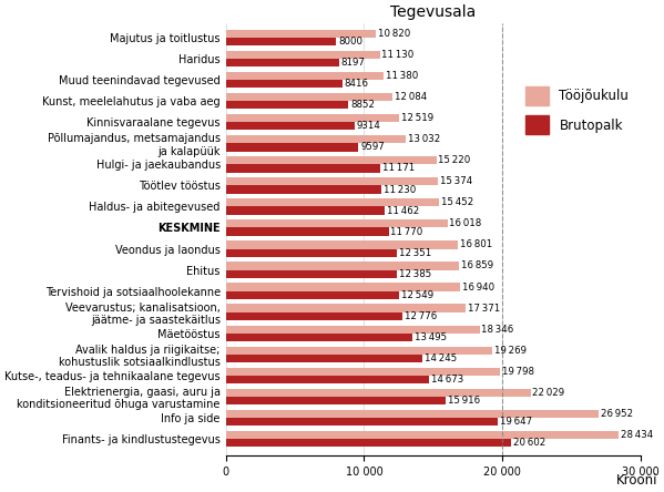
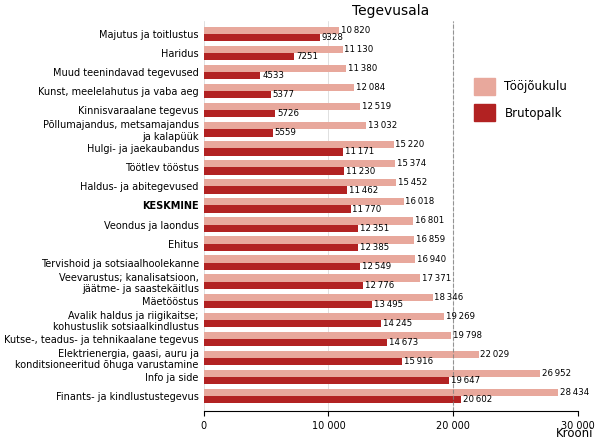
Brutopalk/Majutus ja toitlustus: 8000 -> 9328
Brutopalk/Haridus: 8197 -> 7251
Brutopalk/Muud teenindavad tegevused: 8416 -> 4533
Brutopalk/Kunst, meelelahutus ja vaba aeg: 8852 -> 5377
Brutopalk/Kinnisvaraalane tegevus: 9314 -> 5726
Brutopalk/Põllumajandus, metsamajandus ja kalapüük: 9597 -> 5559
